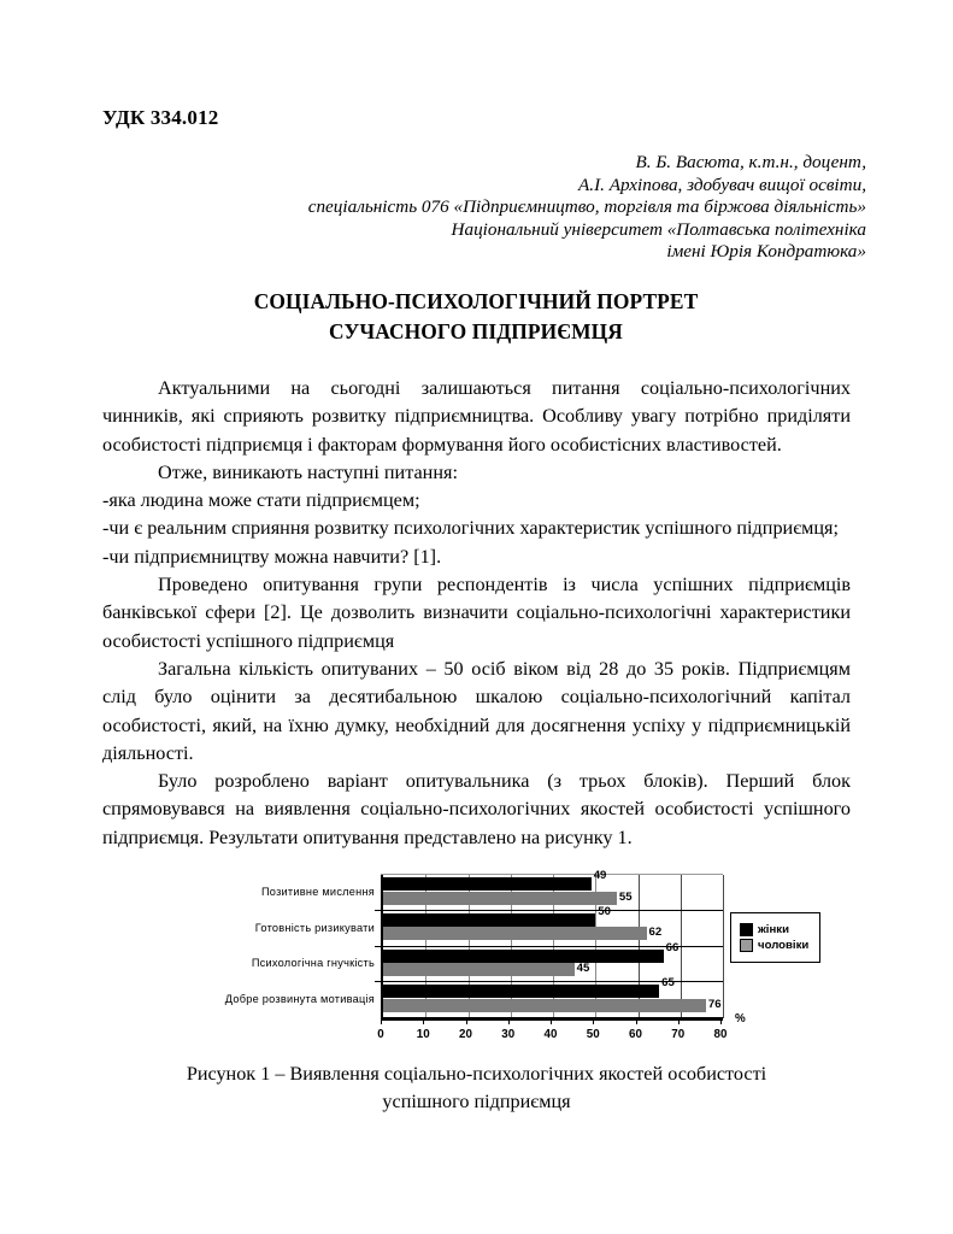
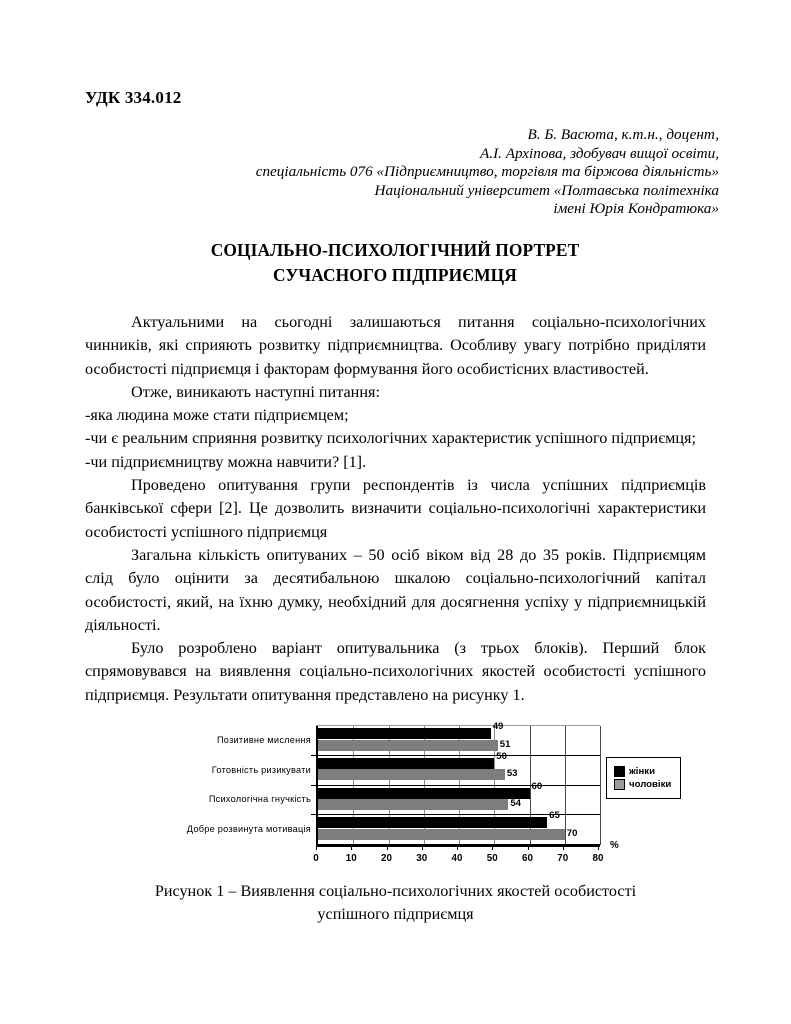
чоловіки/Позитивне мислення: 55 -> 51
чоловіки/Готовність ризикувати: 62 -> 53
жінки/Психологічна гнучкість: 66 -> 60
чоловіки/Психологічна гнучкість: 45 -> 54
чоловіки/Добре розвинута мотивація: 76 -> 70
